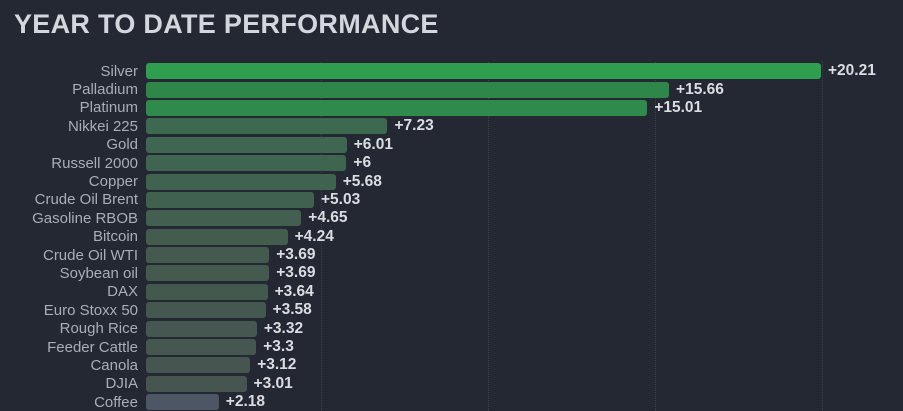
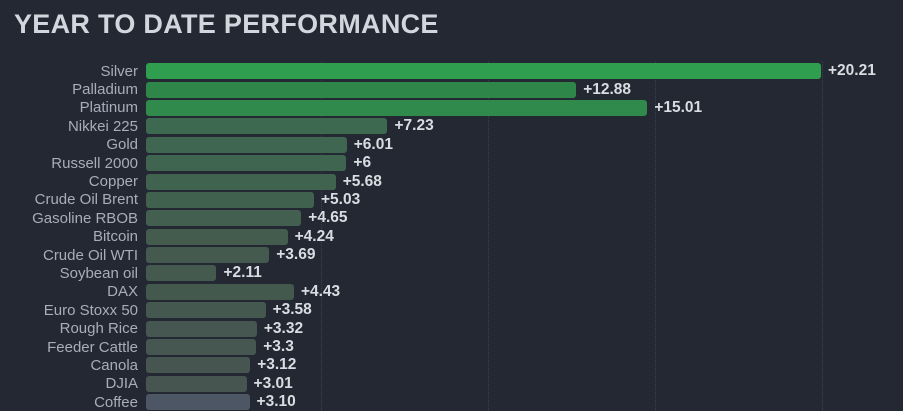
Palladium: +15.66 -> +12.88
Soybean oil: +3.69 -> +2.11
DAX: +3.64 -> +4.43
Coffee: +2.18 -> +3.10
